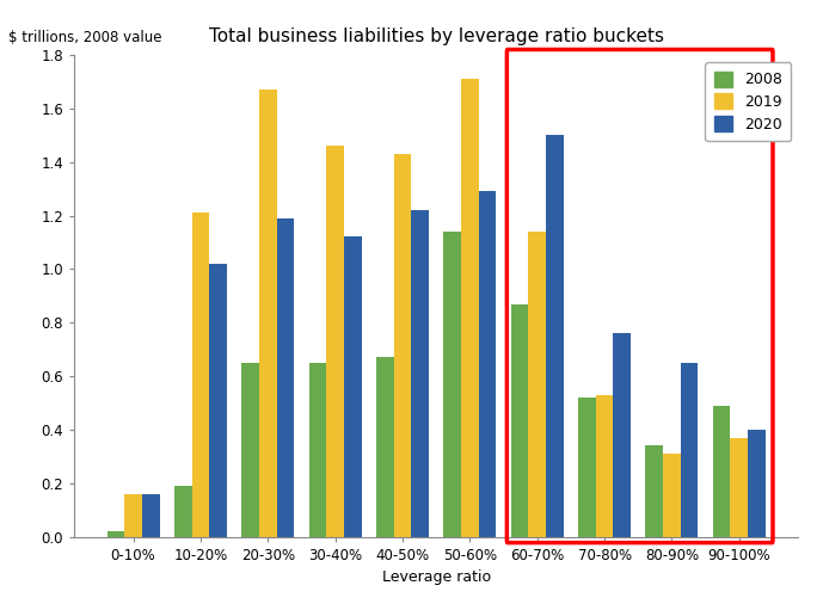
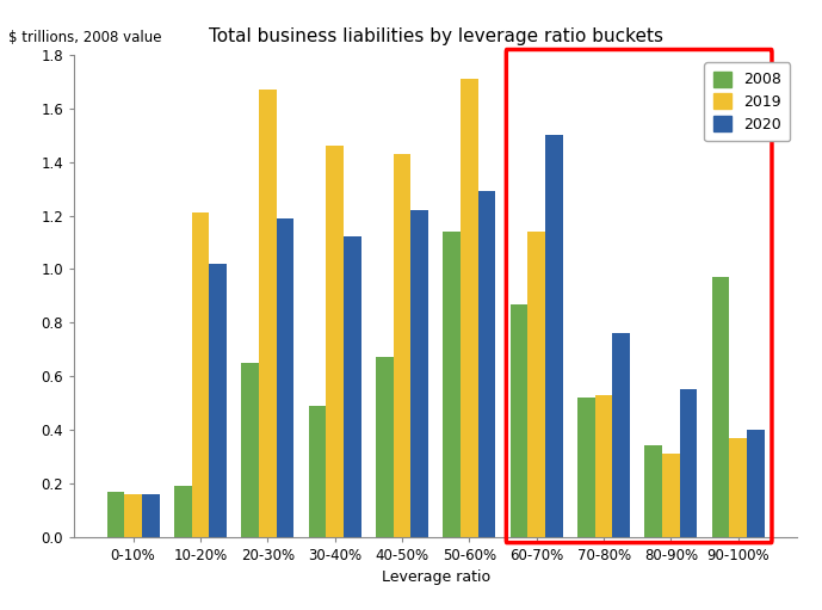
2008/0-10%: 0.02 -> 0.17
2008/30-40%: 0.65 -> 0.49
2020/80-90%: 0.65 -> 0.55
2008/90-100%: 0.49 -> 0.97
